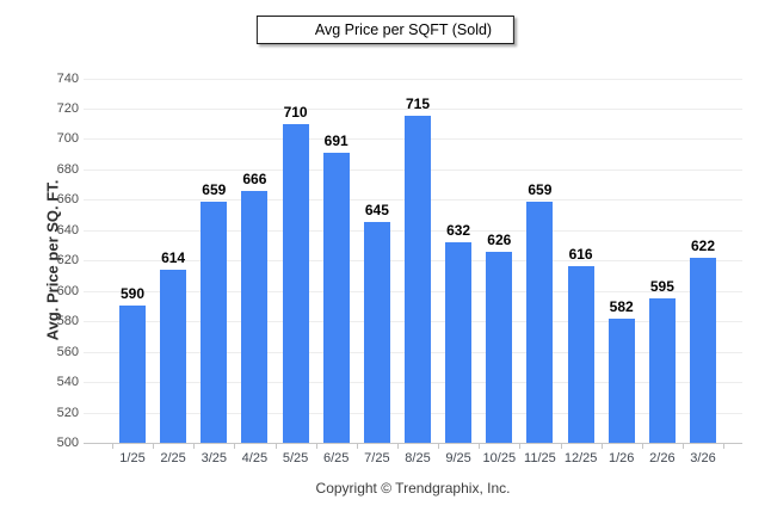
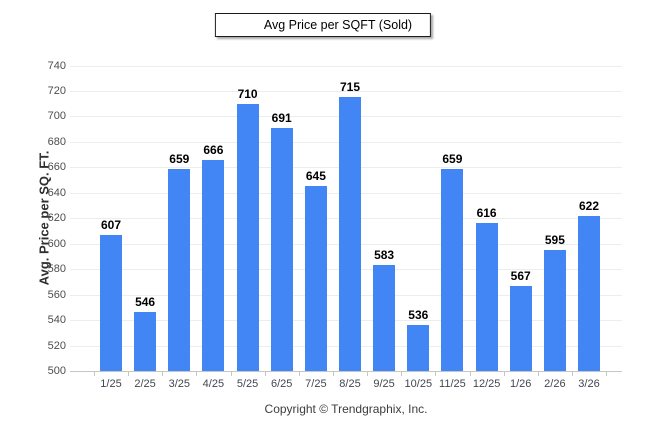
1/25: 590 -> 607
2/25: 614 -> 546
9/25: 632 -> 583
10/25: 626 -> 536
1/26: 582 -> 567
